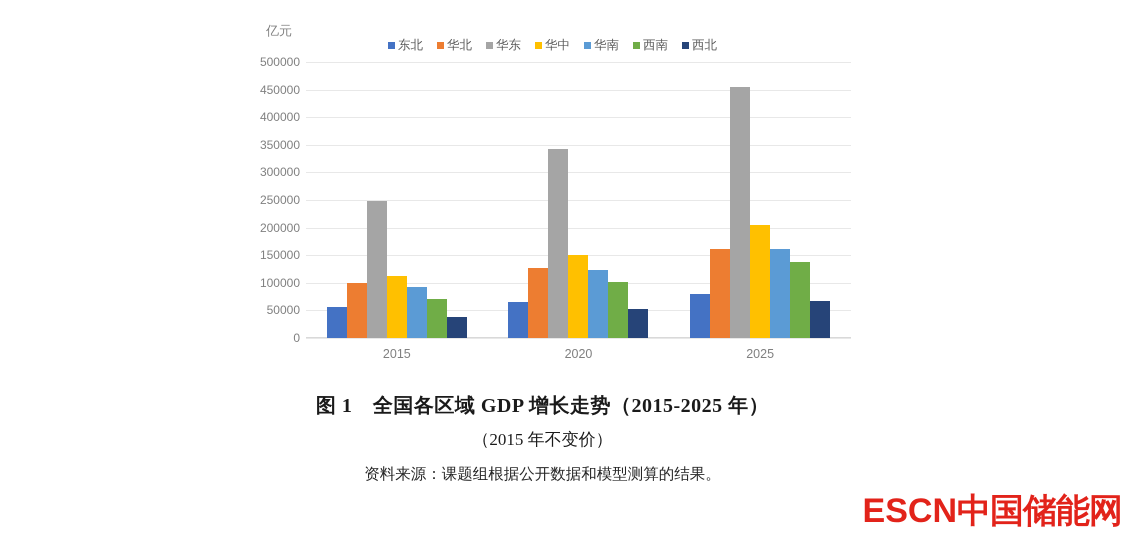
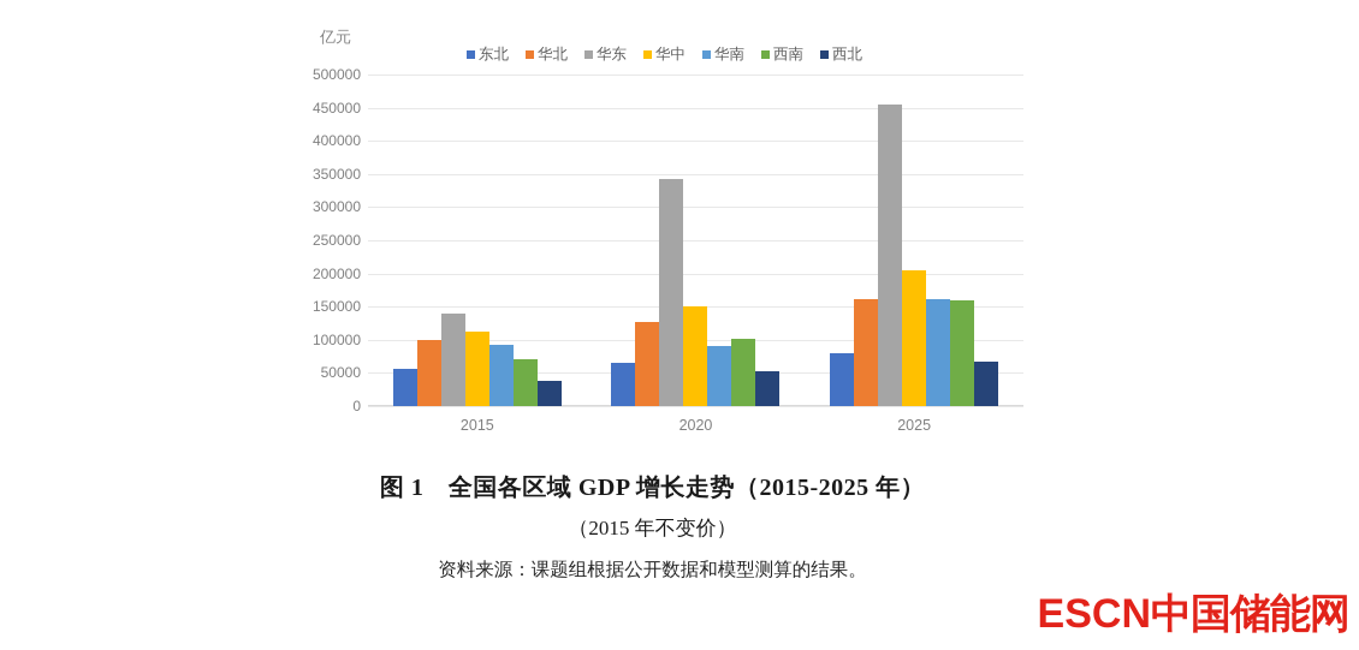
华东/2015: 250000 -> 140000
华南/2020: 120000 -> 90000
西南/2025: 140000 -> 160000
